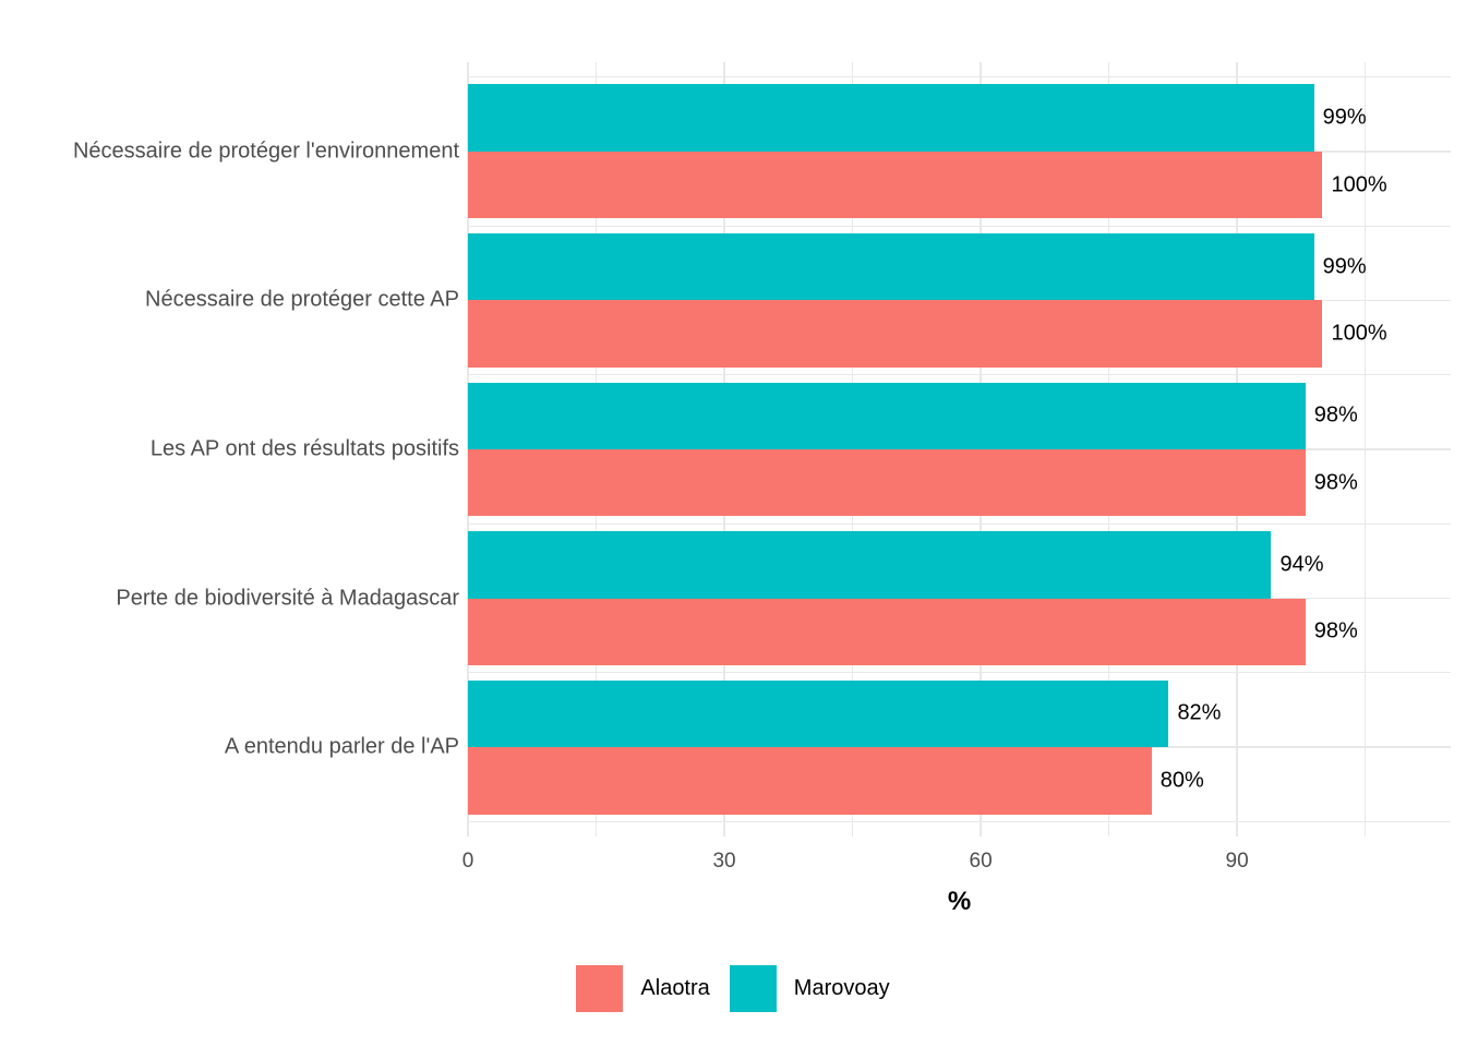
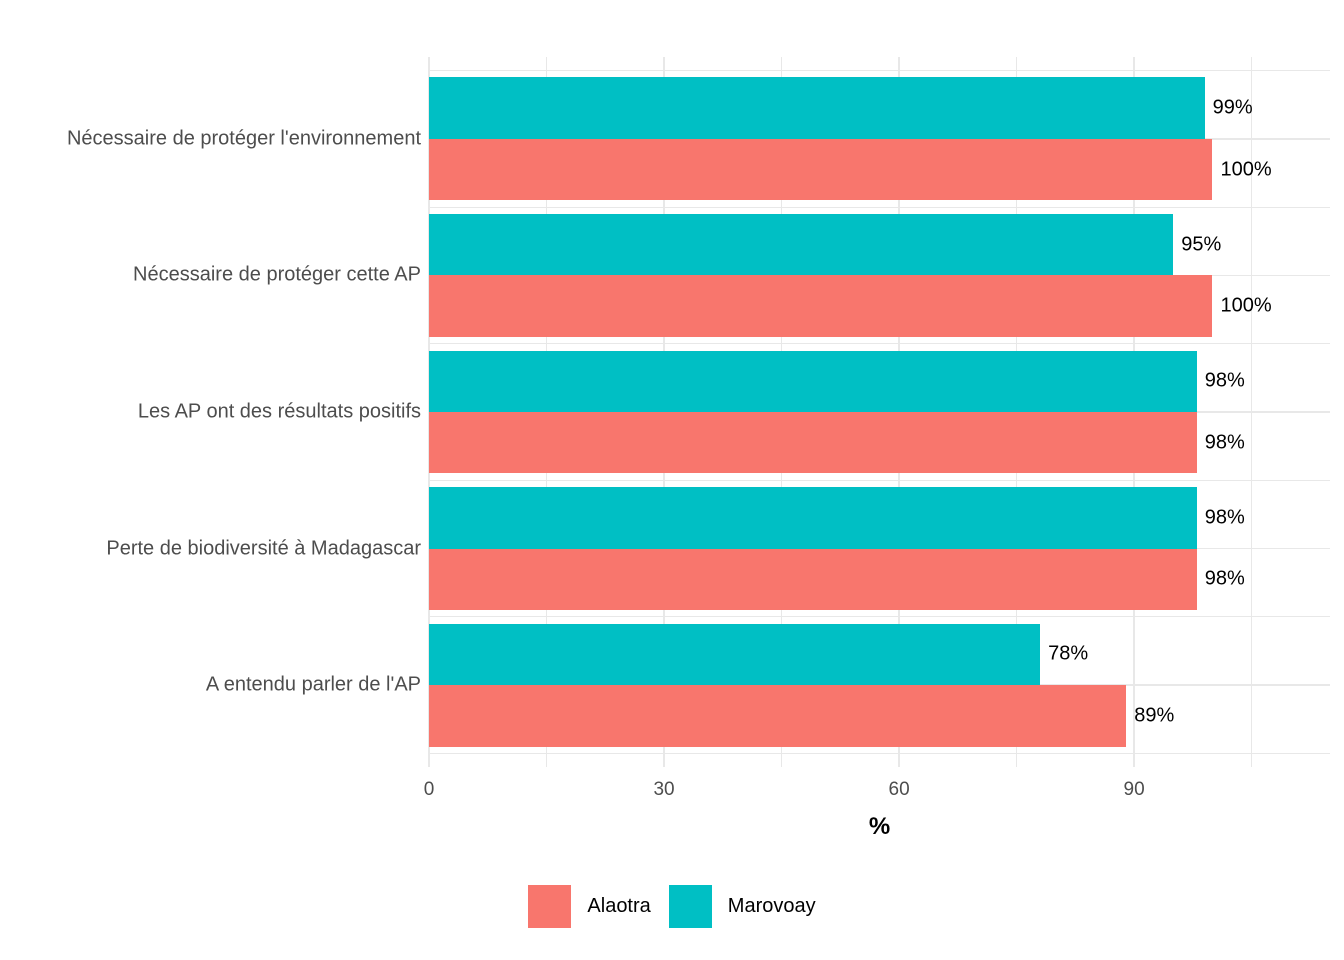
Marovoay/Nécessaire de protéger cette AP: 99% -> 95%
Marovoay/Perte de biodiversité à Madagascar: 94% -> 98%
Marovoay/A entendu parler de l'AP: 82% -> 78%
Alaotra/A entendu parler de l'AP: 80% -> 89%
